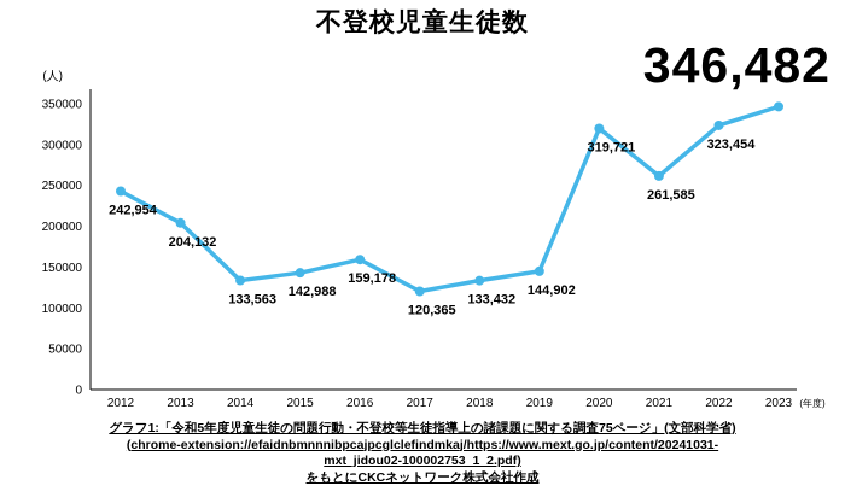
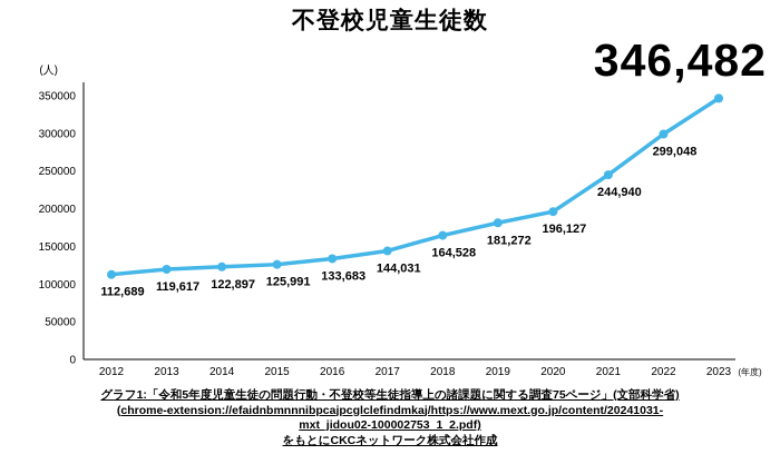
2012: 242,954 -> 112,689
2013: 204,132 -> 119,617
2014: 133,563 -> 122,897
2015: 142,988 -> 125,991
2016: 159,178 -> 133,683
2017: 120,365 -> 144,031
2018: 133,432 -> 164,528
2019: 144,902 -> 181,272
2020: 319,721 -> 196,127
2021: 261,585 -> 244,940
2022: 323,454 -> 299,048
